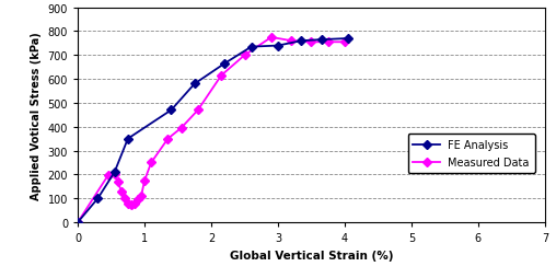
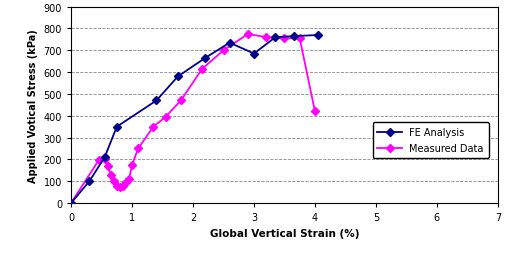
FE Analysis/3: 740 -> 685
Measured Data/4: 755 -> 420
